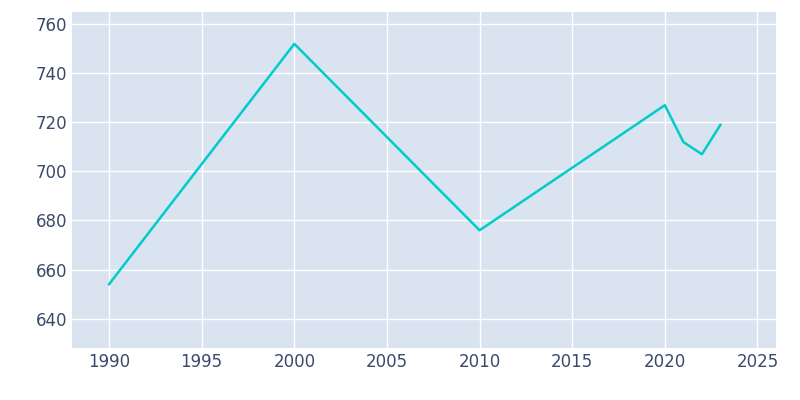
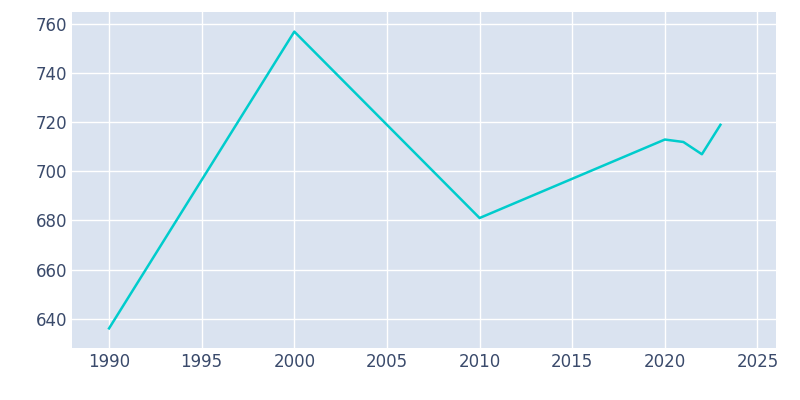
1990: 654 -> 636
2000: 752 -> 757
2010: 676 -> 681
2020: 727 -> 713
